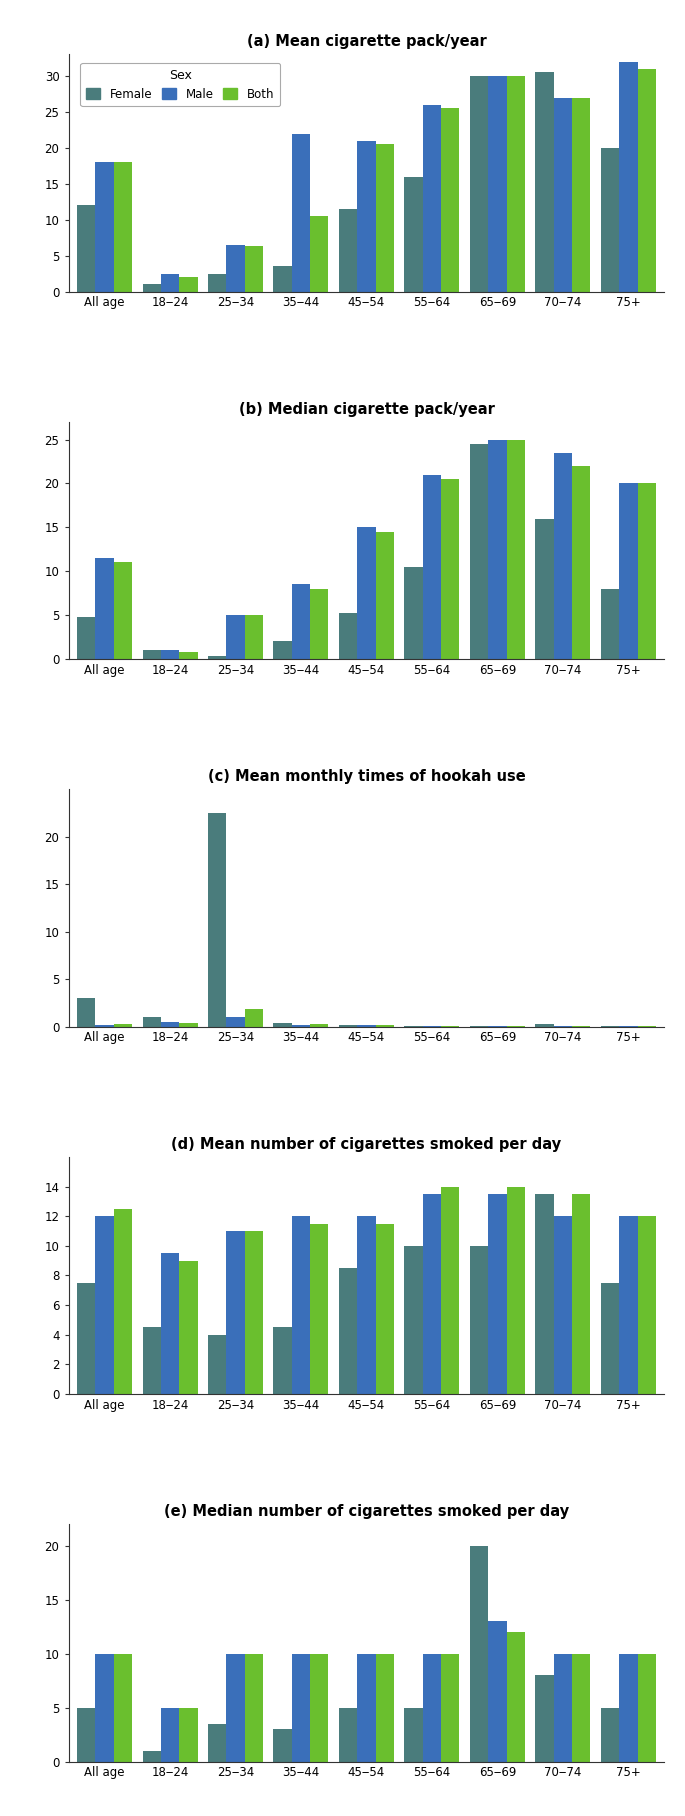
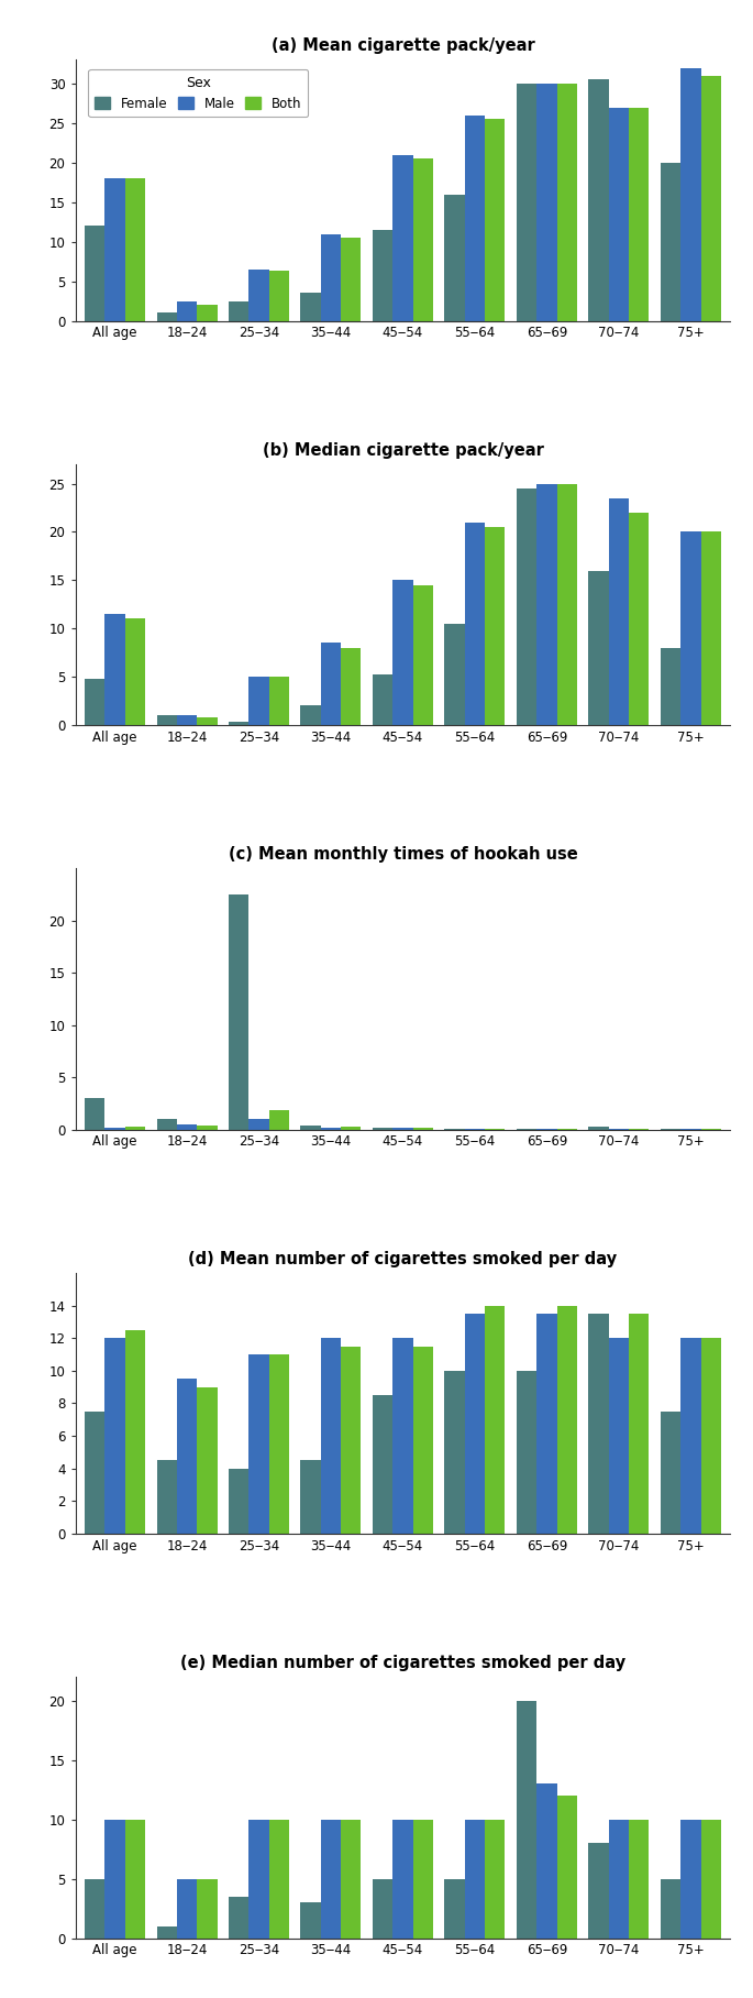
(a) Mean cigarette pack/year/Male/35‒44: 22.0 -> 11.0
